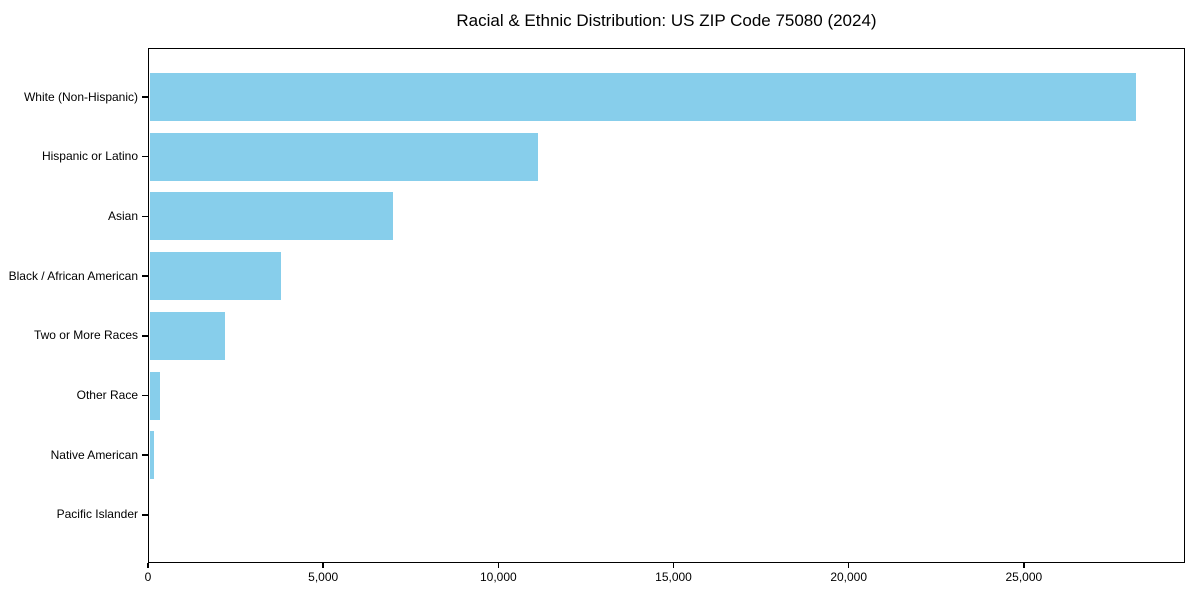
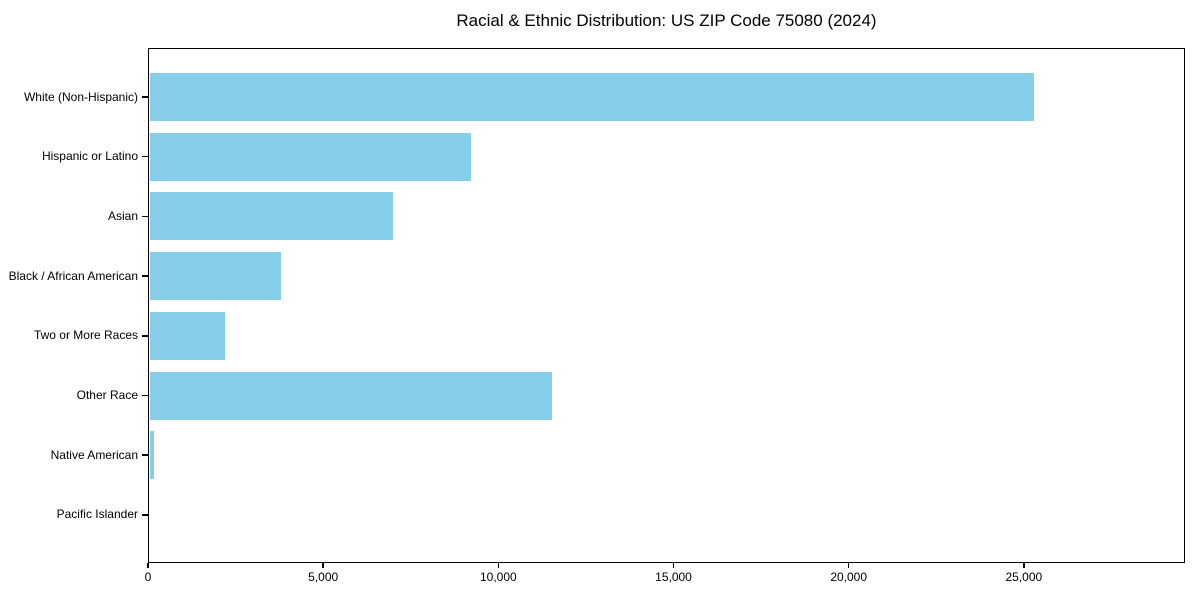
White (Non-Hispanic): 28200 -> 25300
Hispanic or Latino: 11100 -> 9200
Other Race: 300 -> 11500
